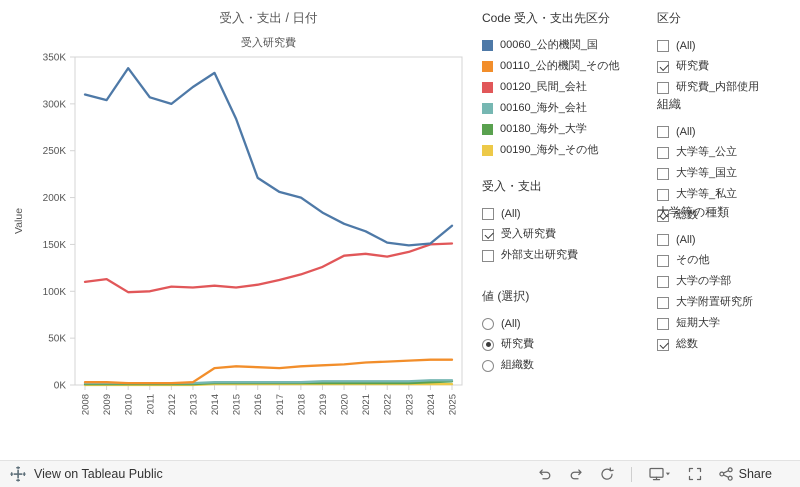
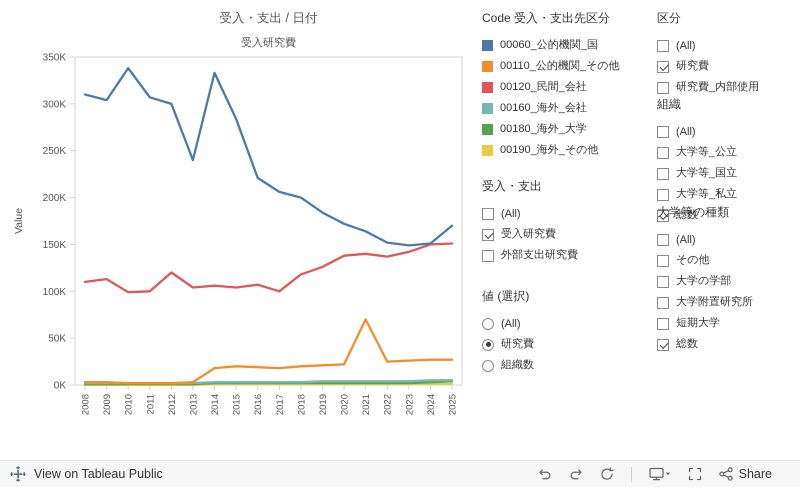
00120_民間_会社/2012: 100K -> 120K
00060_公的機関_国/2013: 320K -> 240K
00120_民間_会社/2017: 110K -> 100K
00110_公的機関_その他/2021: 20K -> 70K
